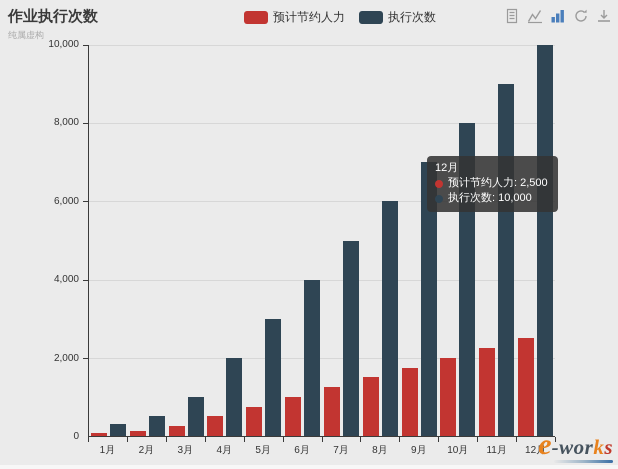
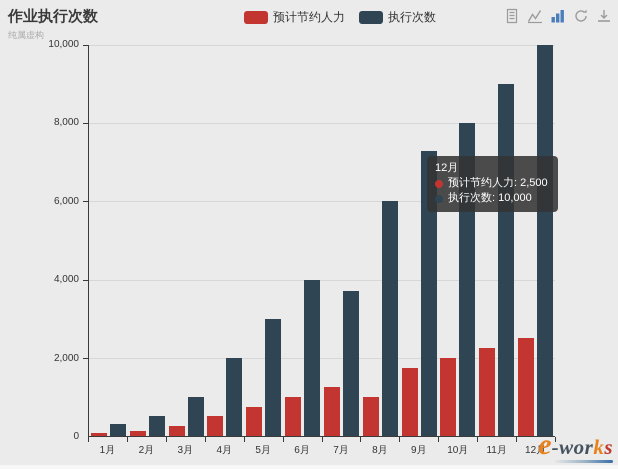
执行次数/7月: 5000 -> 3700
预计节约人力/8月: 1500 -> 1000
执行次数/9月: 7000 -> 7300
